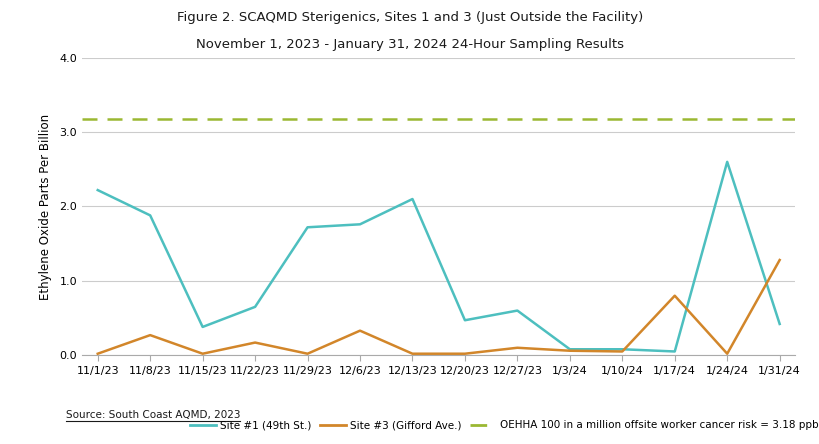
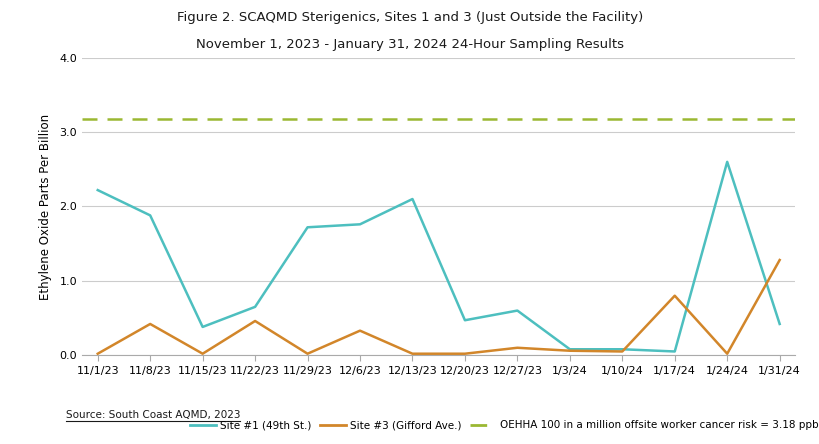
Site #3 (Gifford Ave.)/11/8/23: 0.27 -> 0.42
Site #3 (Gifford Ave.)/11/22/23: 0.17 -> 0.46
